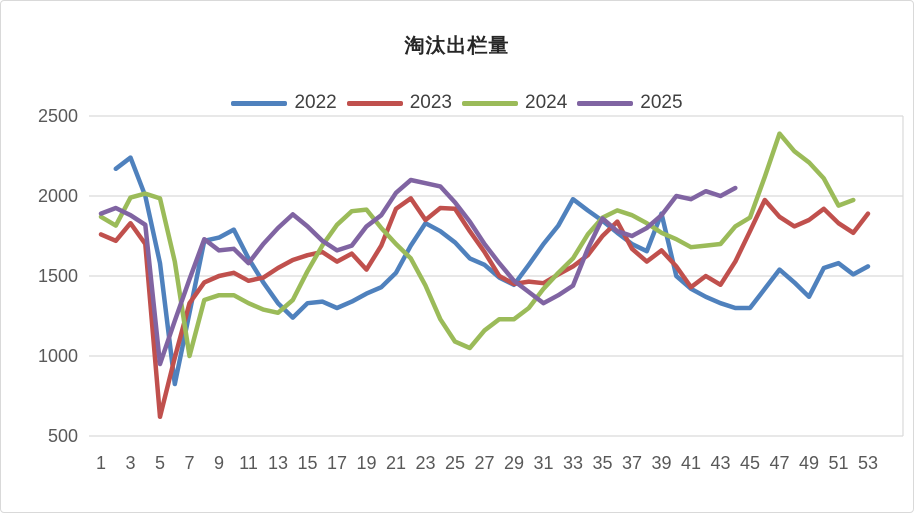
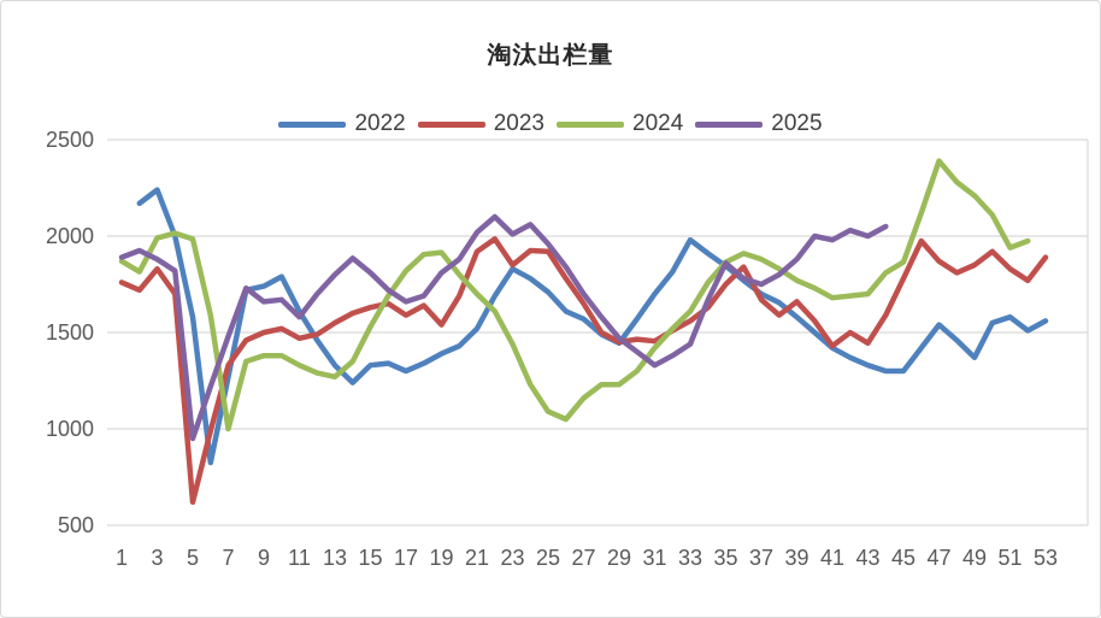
2025/23: 2080 -> 2010
2022/39: 1890 -> 1580
